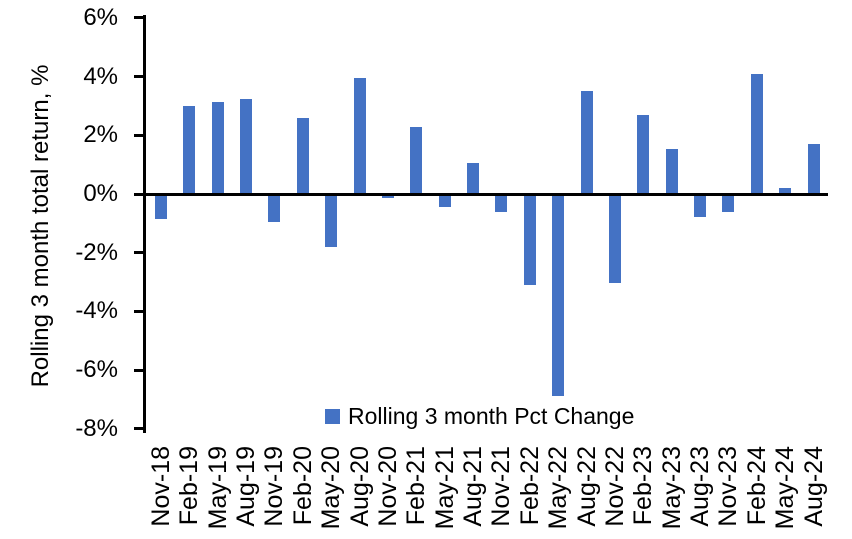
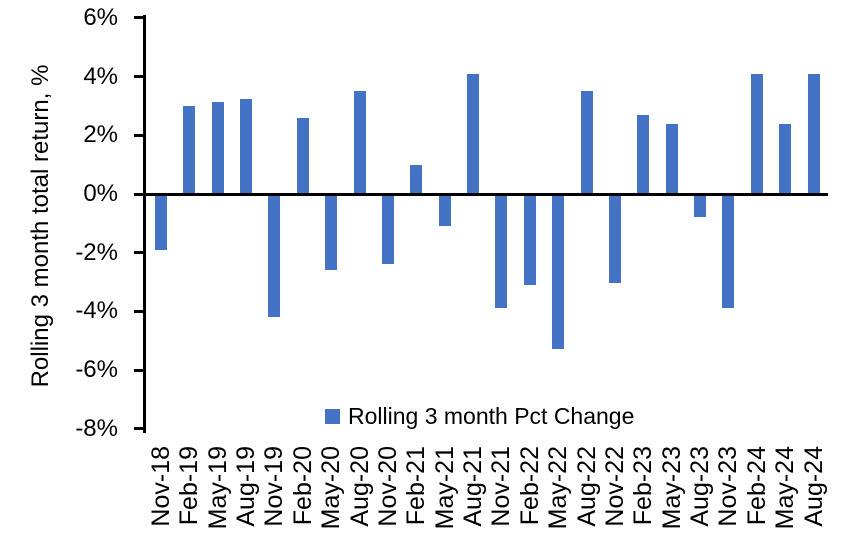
Nov-18: -0.8% -> -1.9%
Nov-19: -0.9% -> -4.2%
May-20: -1.8% -> -2.6%
Aug-20: 4.0% -> 3.5%
Nov-20: -0.1% -> -2.4%
Feb-21: 2.3% -> 1.0%
May-21: -0.5% -> -1.1%
Aug-21: 1.1% -> 4.1%
Nov-21: -0.6% -> -3.9%
May-22: -6.9% -> -5.3%
May-23: 1.6% -> 2.4%
Nov-23: -0.6% -> -3.9%
May-24: 0.2% -> 2.4%
Aug-24: 1.7% -> 4.1%
